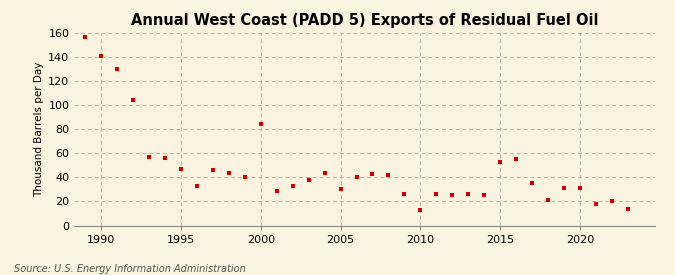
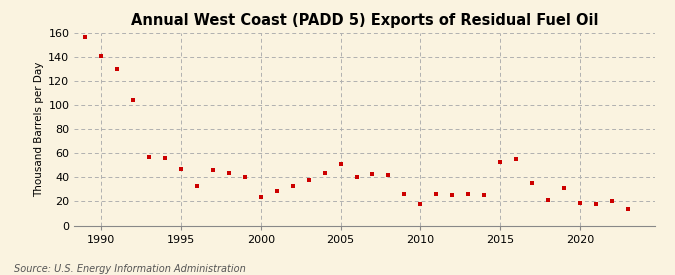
2000: 84 -> 24
2005: 30 -> 51
2010: 13 -> 18
2020: 31 -> 19
